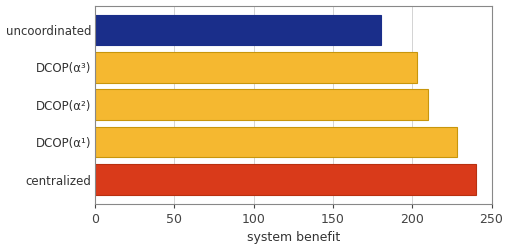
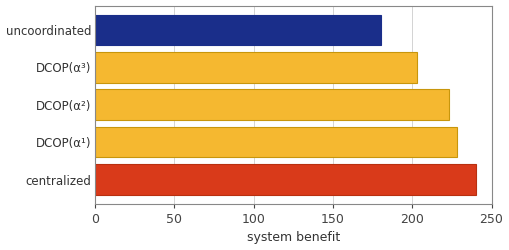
DCOP(α²): 210 -> 223
